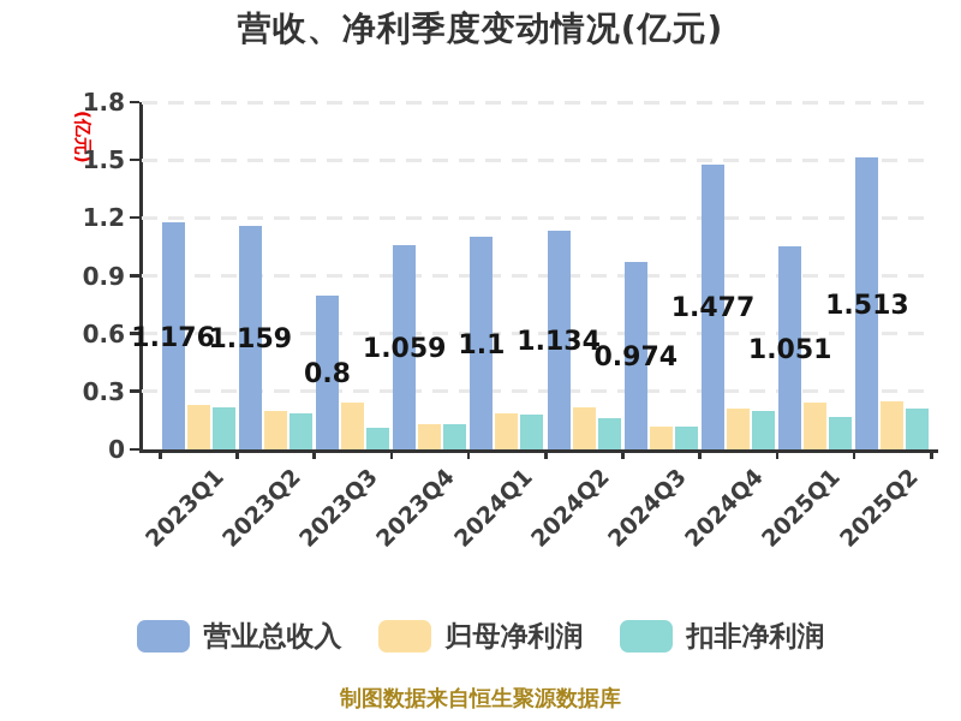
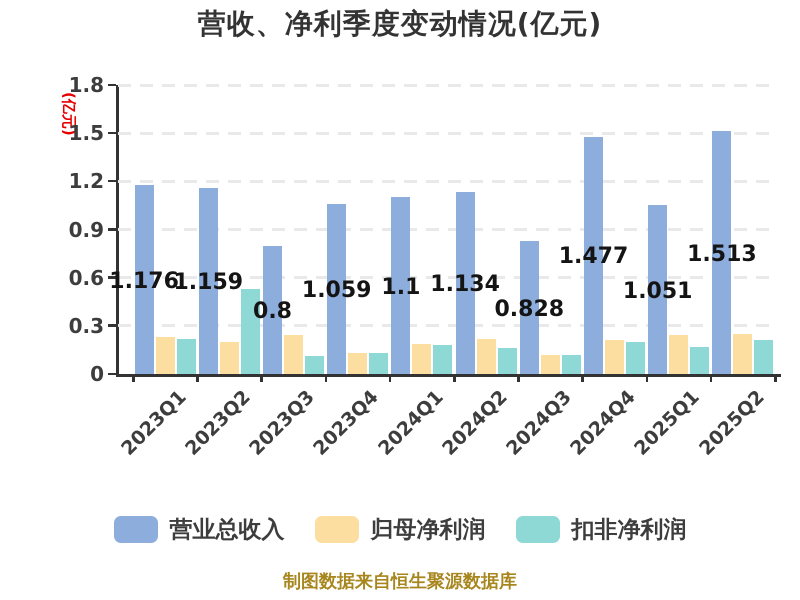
扣非净利润/2023Q2: 0.19 -> 0.53
营业总收入/2024Q3: 0.974 -> 0.828
